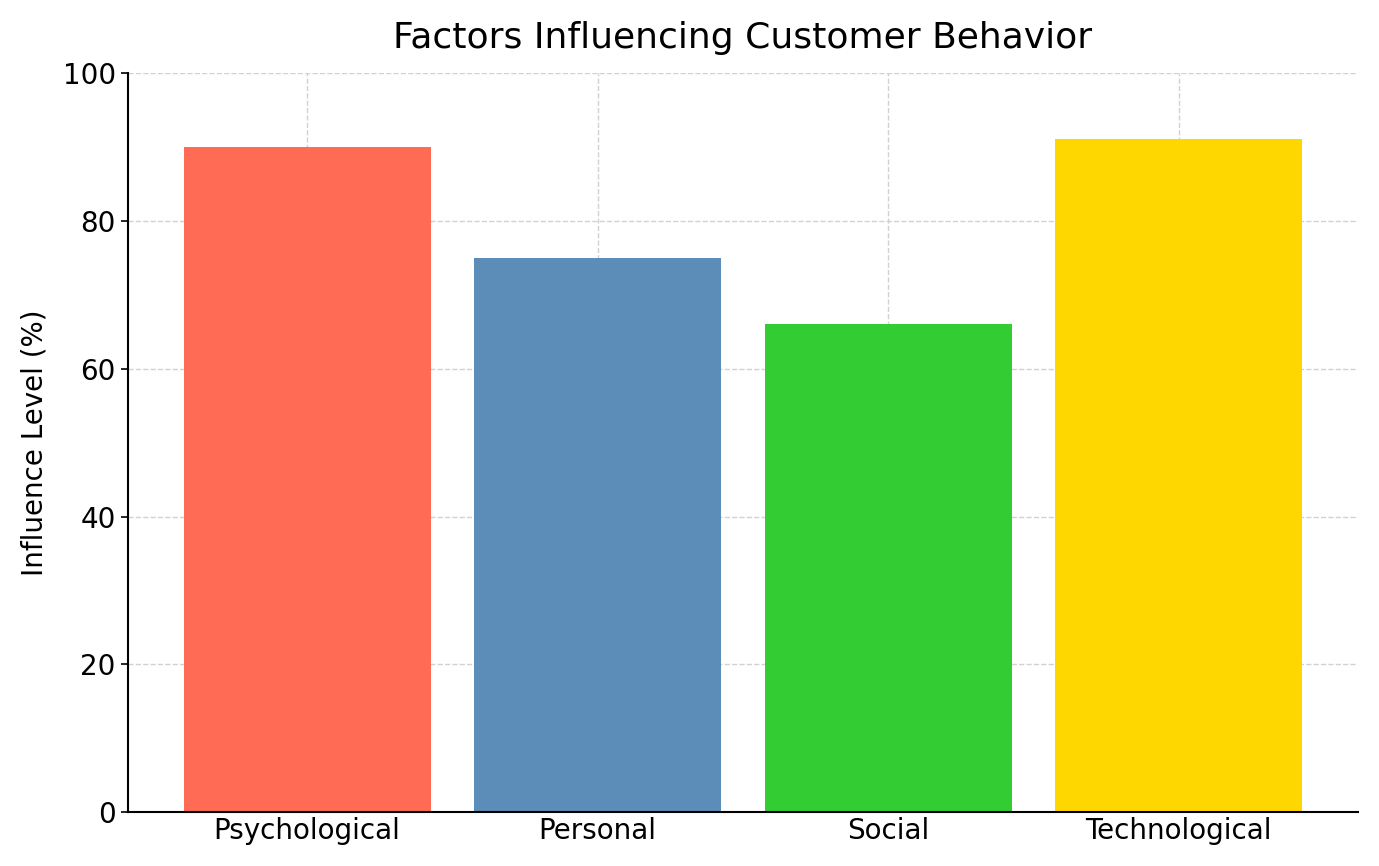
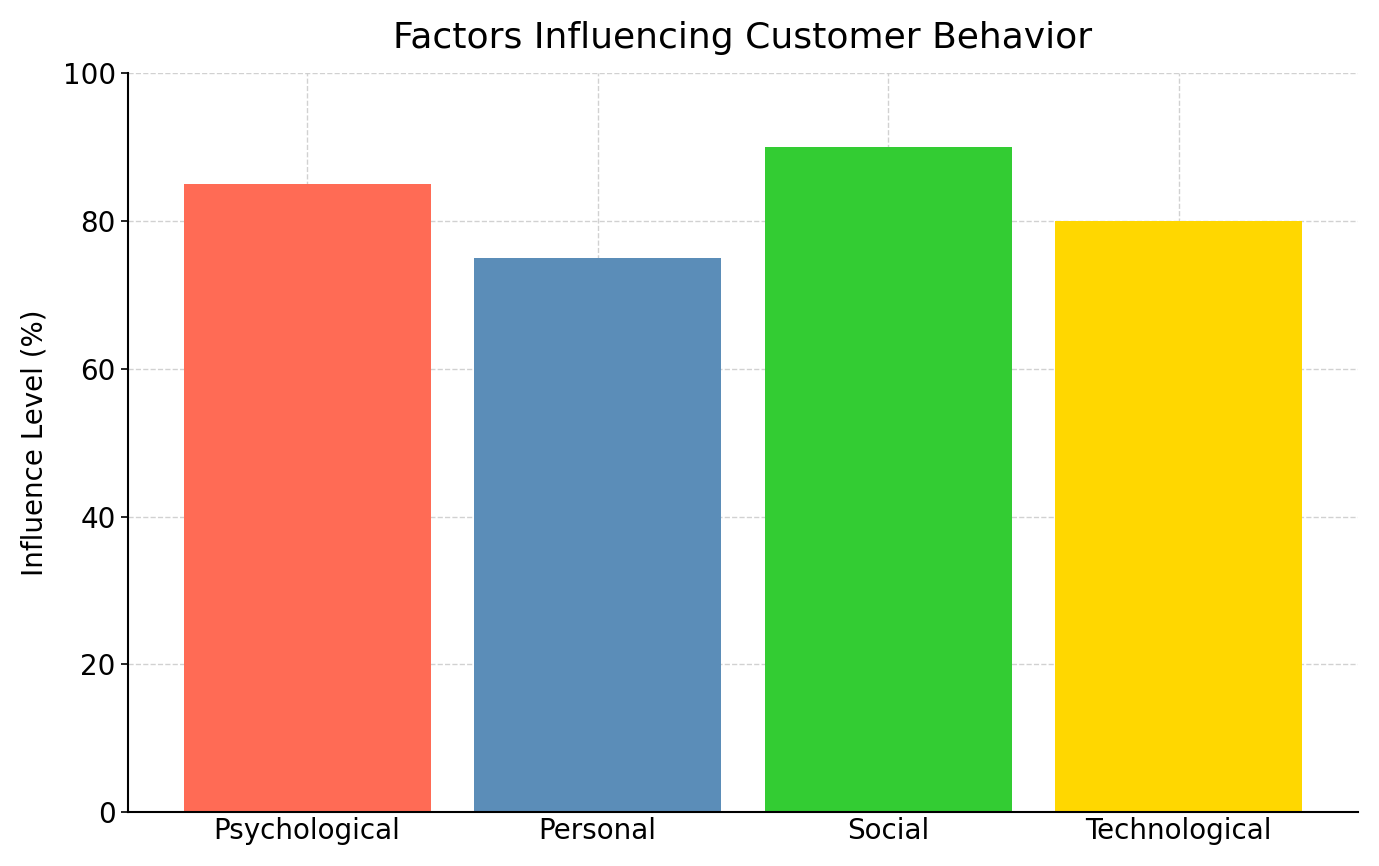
Psychological: 90 -> 85
Social: 66 -> 90
Technological: 91 -> 80
